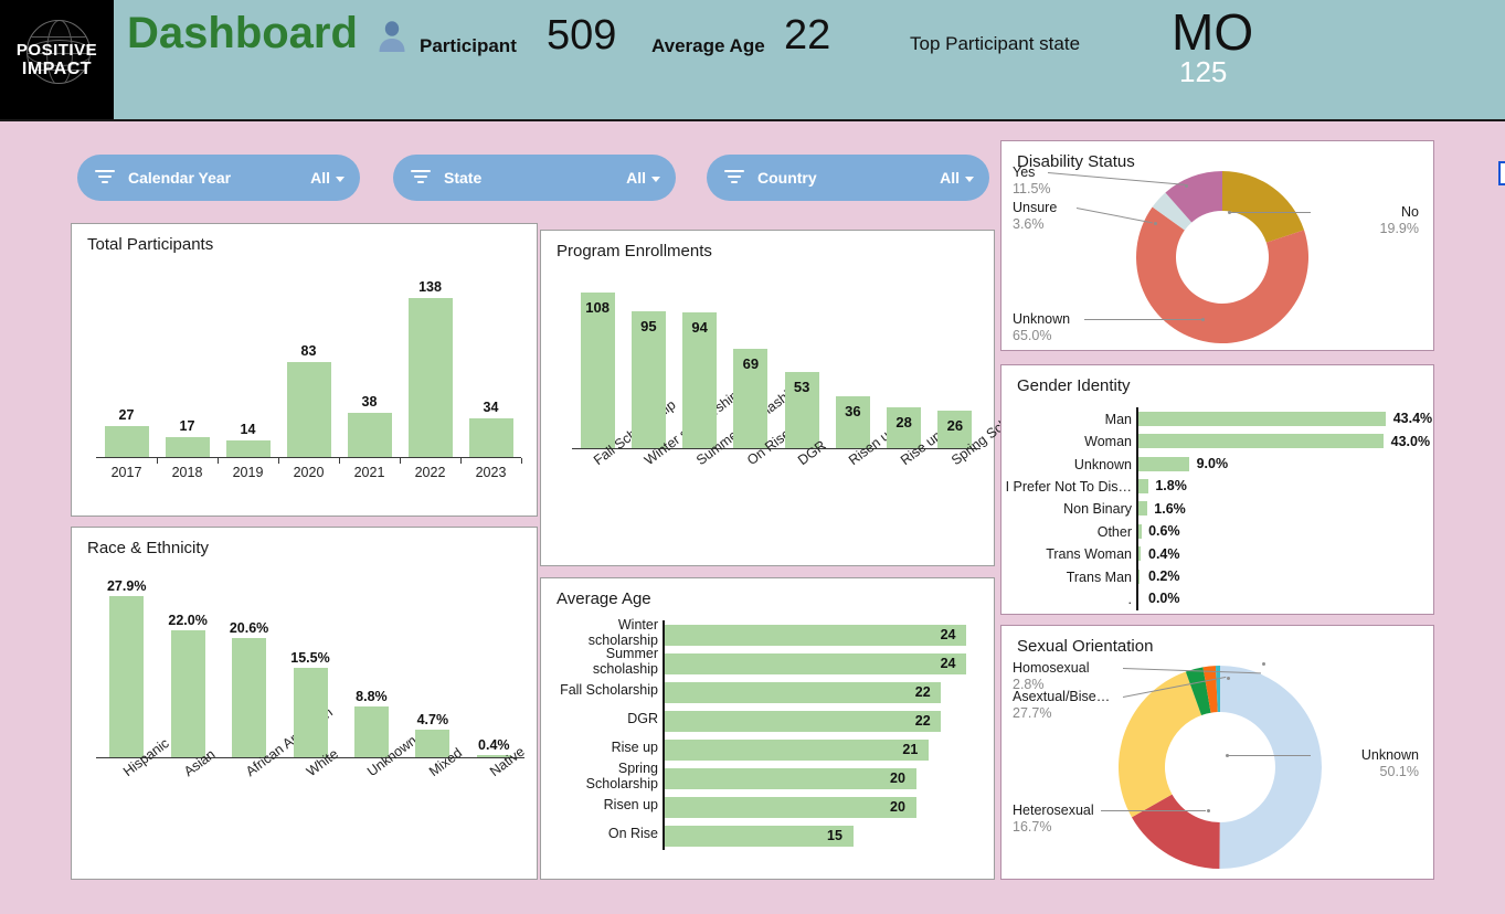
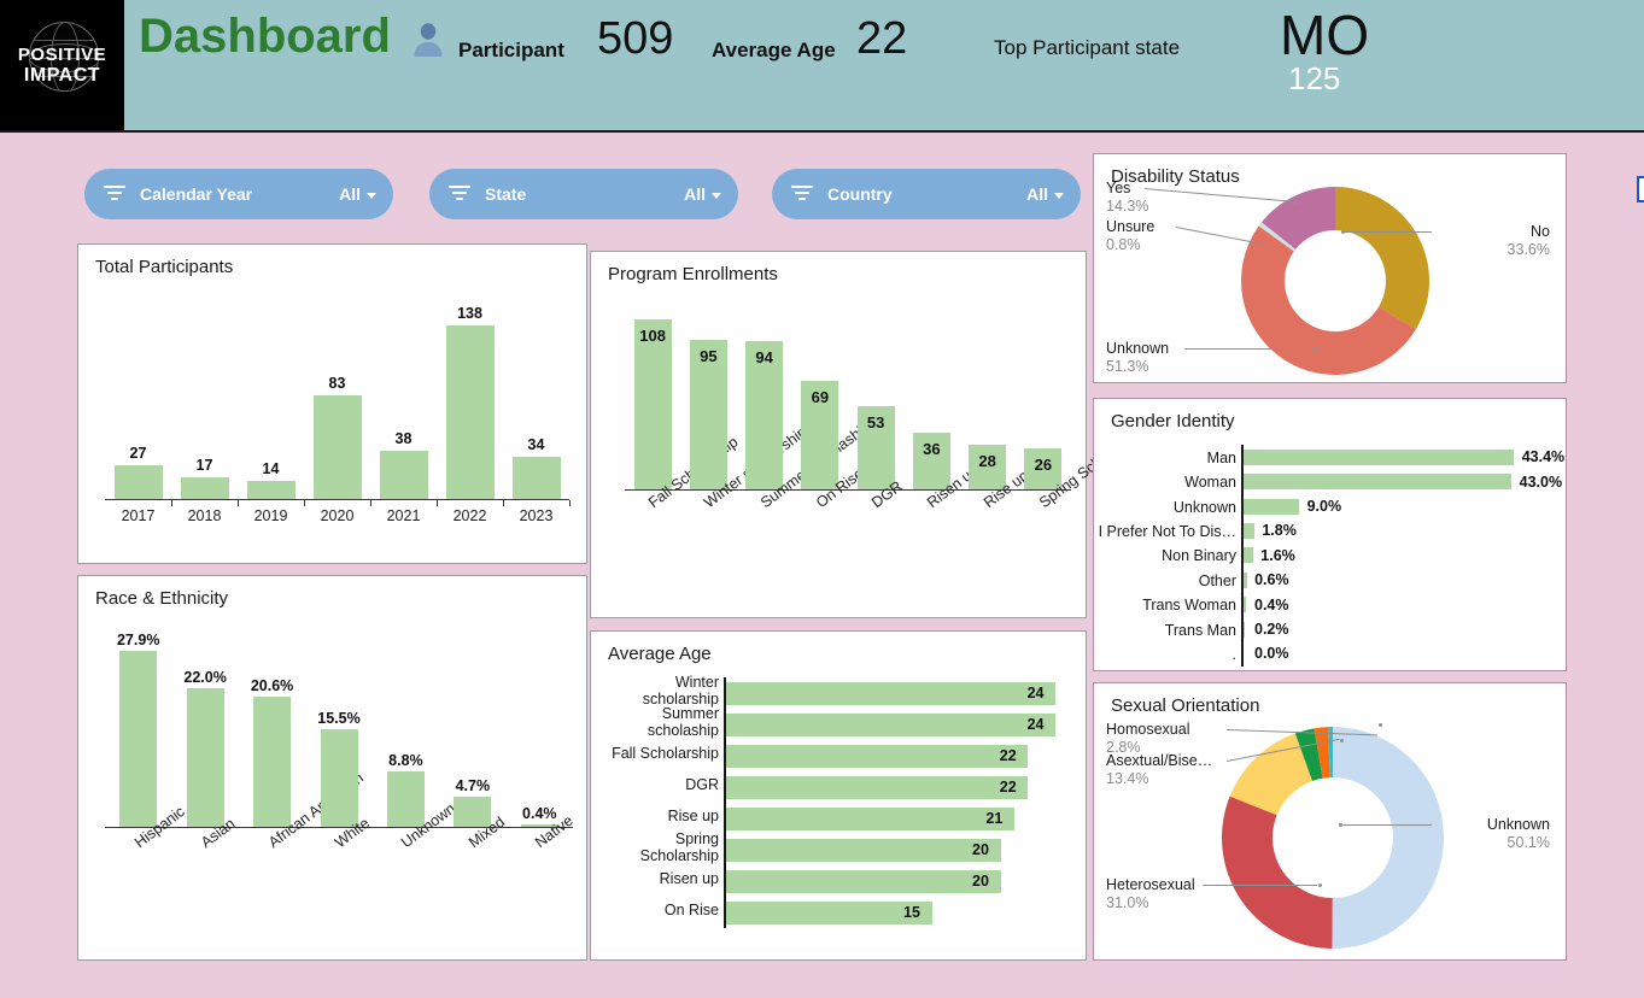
Disability Status/No: 19.9% -> 33.6%
Disability Status/Unknown: 65.0% -> 51.3%
Disability Status/Unsure: 3.6% -> 0.8%
Disability Status/Yes: 11.5% -> 14.3%
Sexual Orientation/Heterosexual: 16.7% -> 31.0%
Sexual Orientation/Asextual/Bise…: 27.7% -> 13.4%
